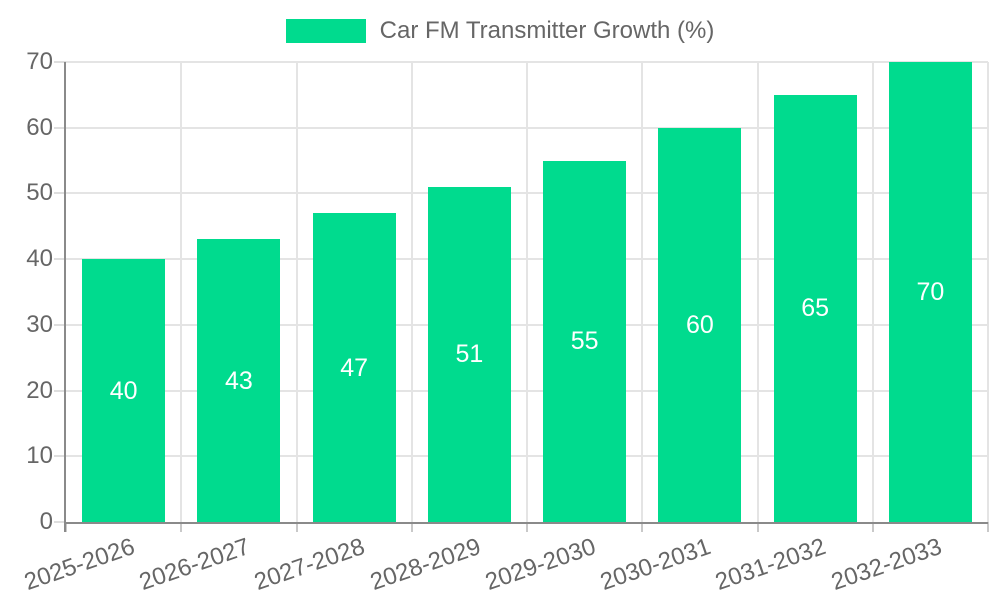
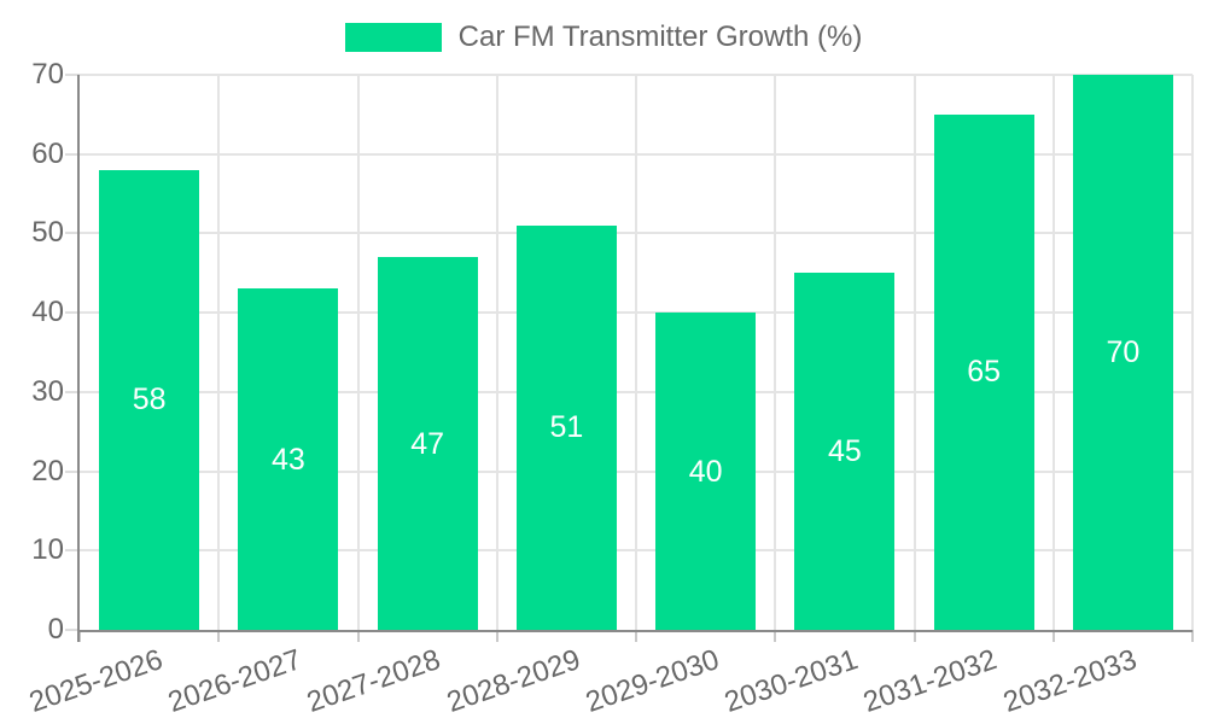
2025-2026: 40 -> 58
2029-2030: 55 -> 40
2030-2031: 60 -> 45
